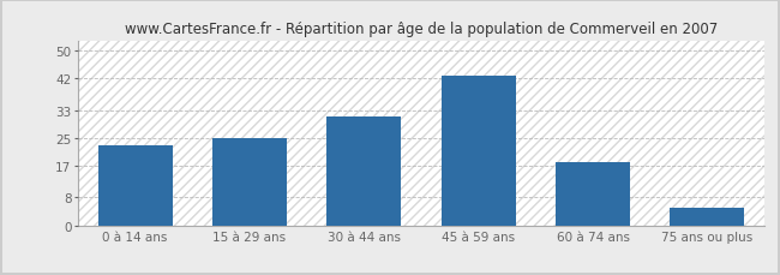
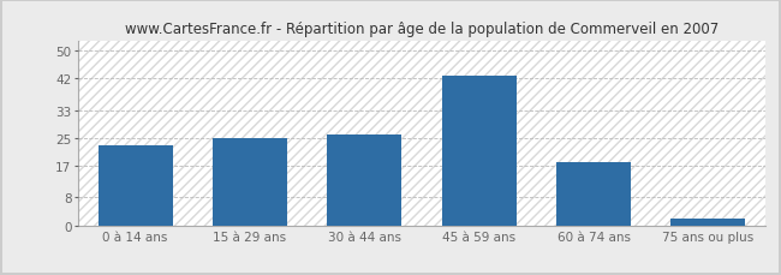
30 à 44 ans: 31 -> 26
75 ans ou plus: 5 -> 2
